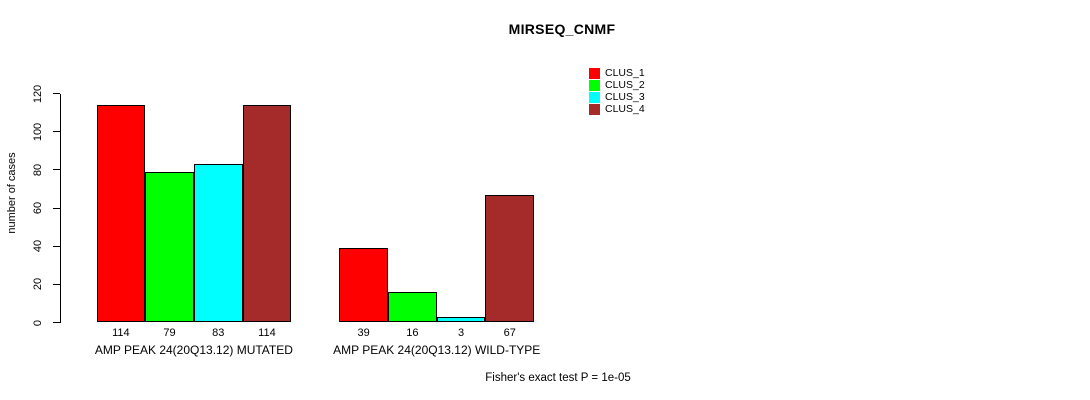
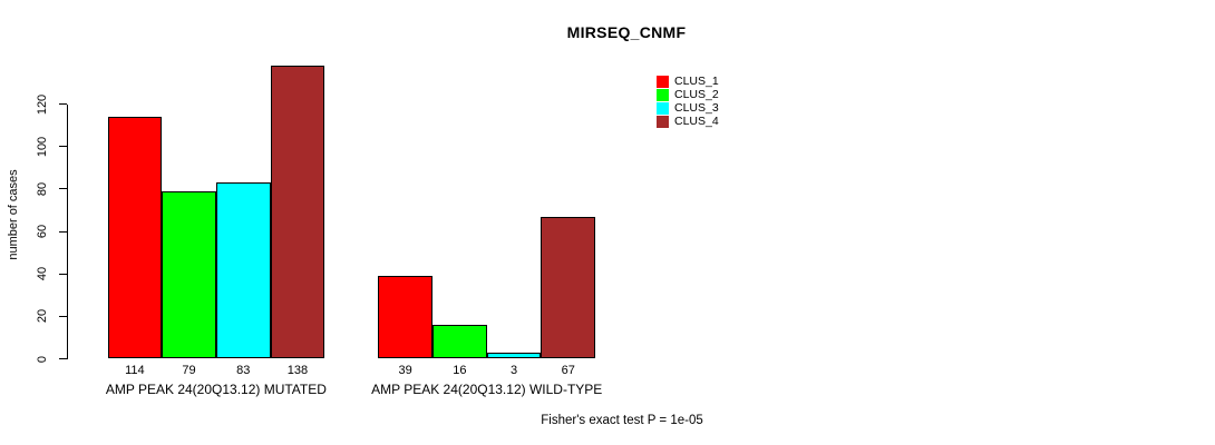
CLUS_4/AMP PEAK 24(20Q13.12) MUTATED: 114 -> 138
